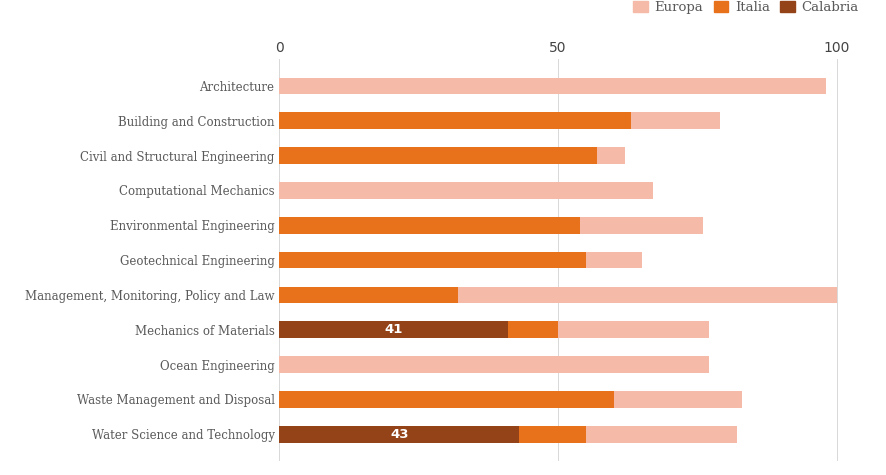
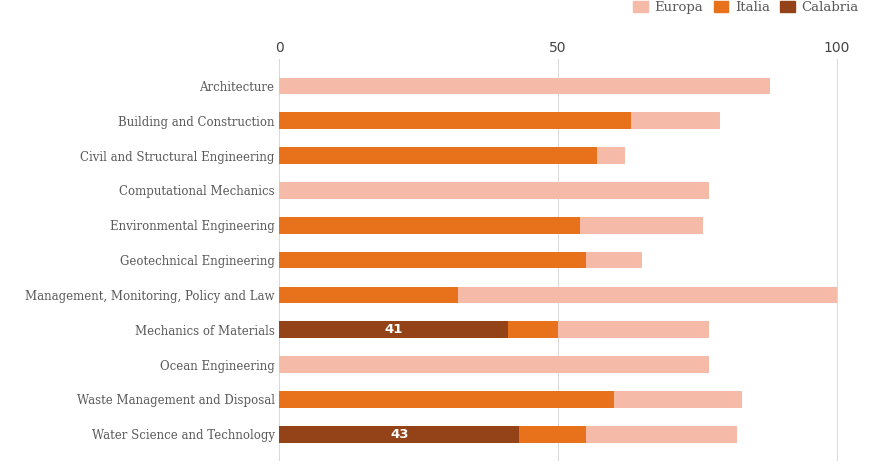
Europa/Architecture: 98 -> 88
Europa/Computational Mechanics: 67 -> 77
